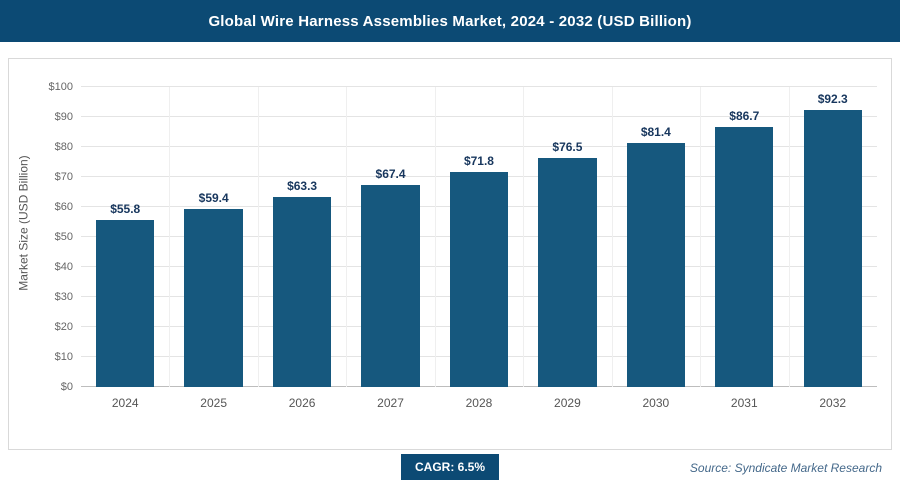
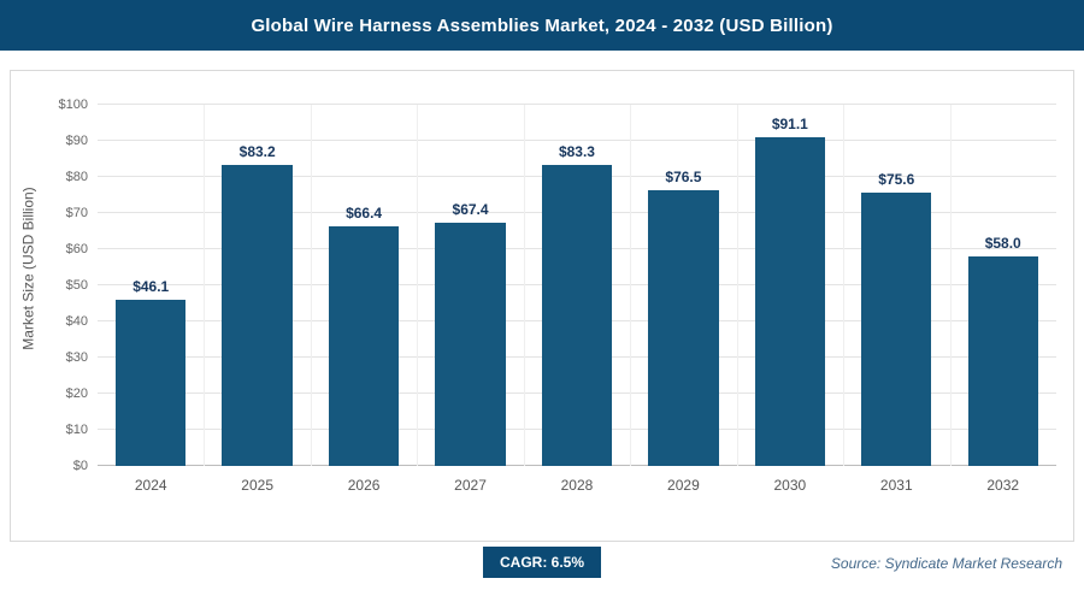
2024: $55.8 -> $46.1
2025: $59.4 -> $83.2
2026: $63.3 -> $66.4
2028: $71.8 -> $83.3
2030: $81.4 -> $91.1
2031: $86.7 -> $75.6
2032: $92.3 -> $58.0
